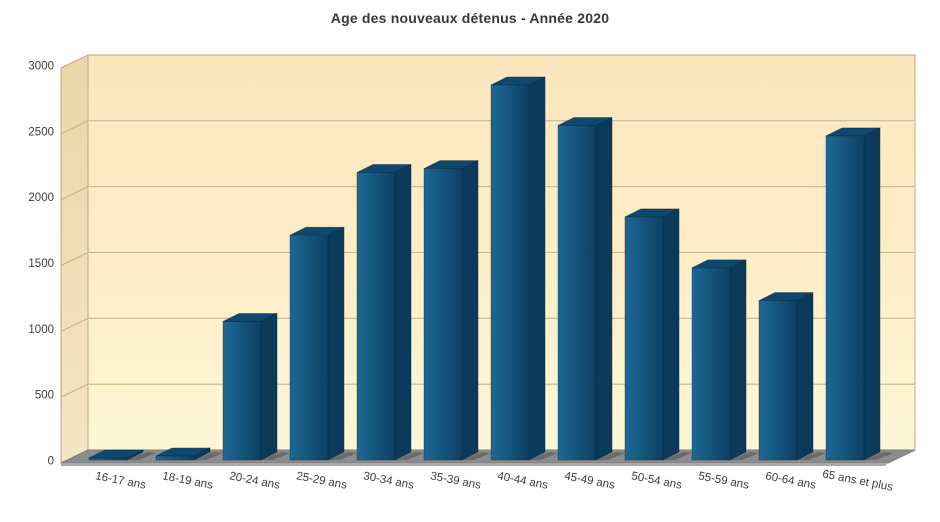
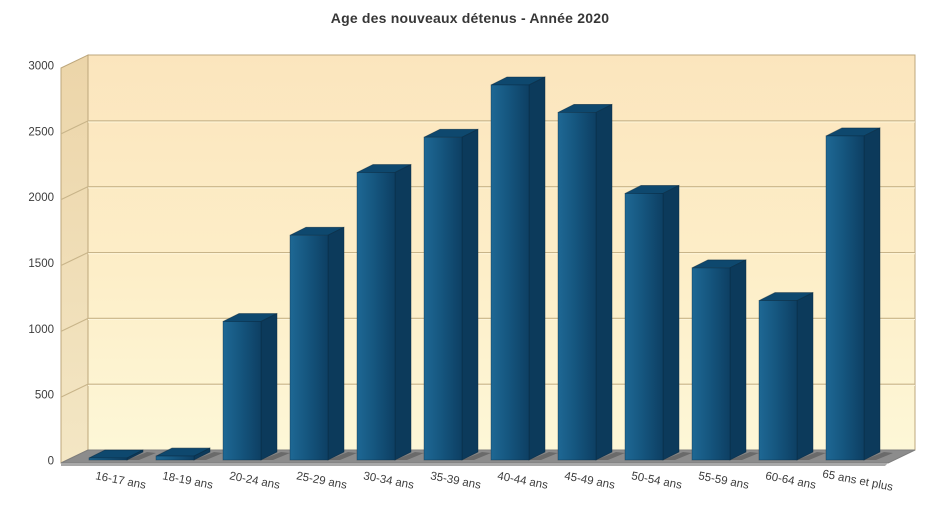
35-39 ans: 2230 -> 2470
45-49 ans: 2560 -> 2660
50-54 ans: 1860 -> 2040
